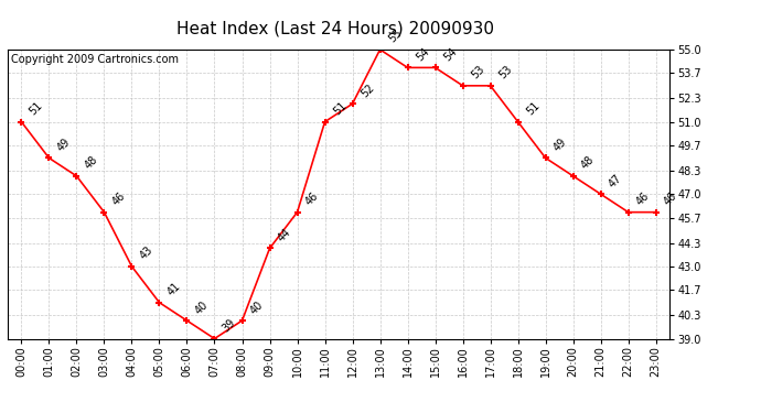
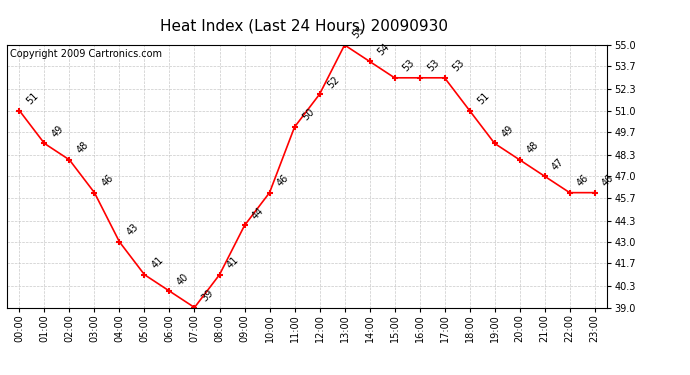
08:00: 40 -> 41
11:00: 51 -> 50
15:00: 54 -> 53
